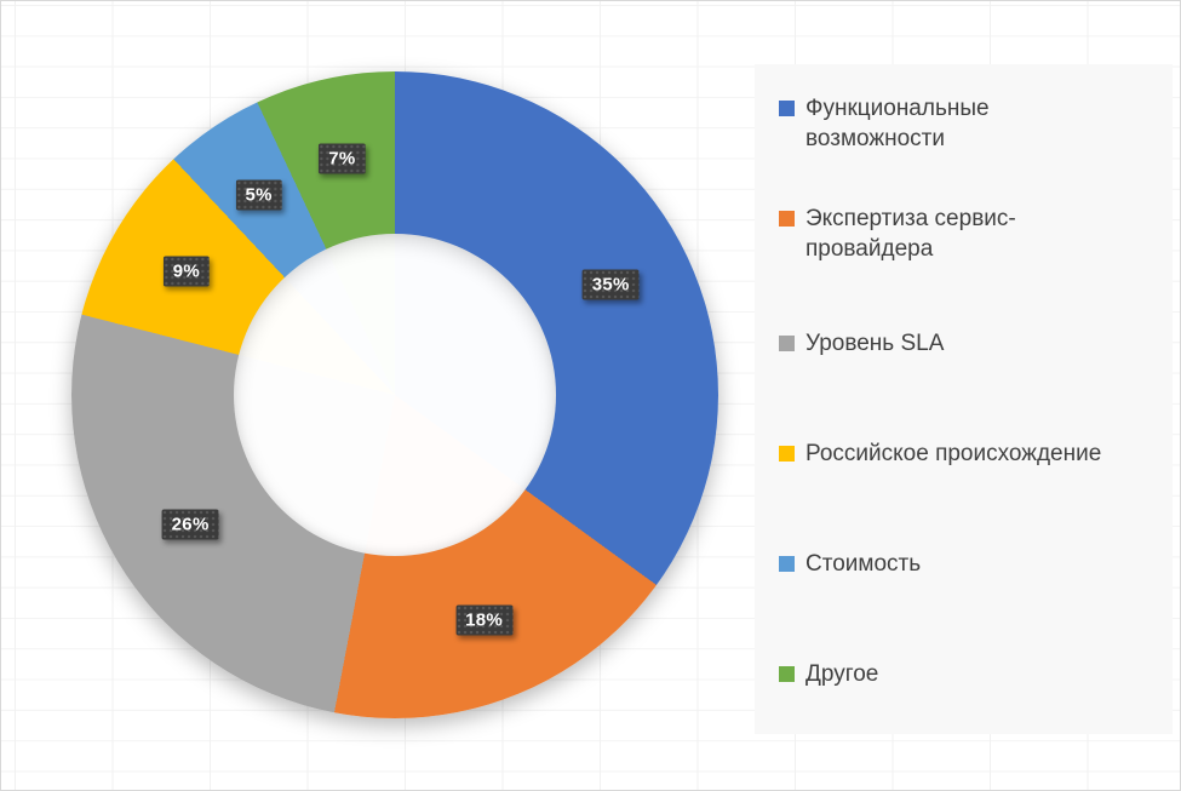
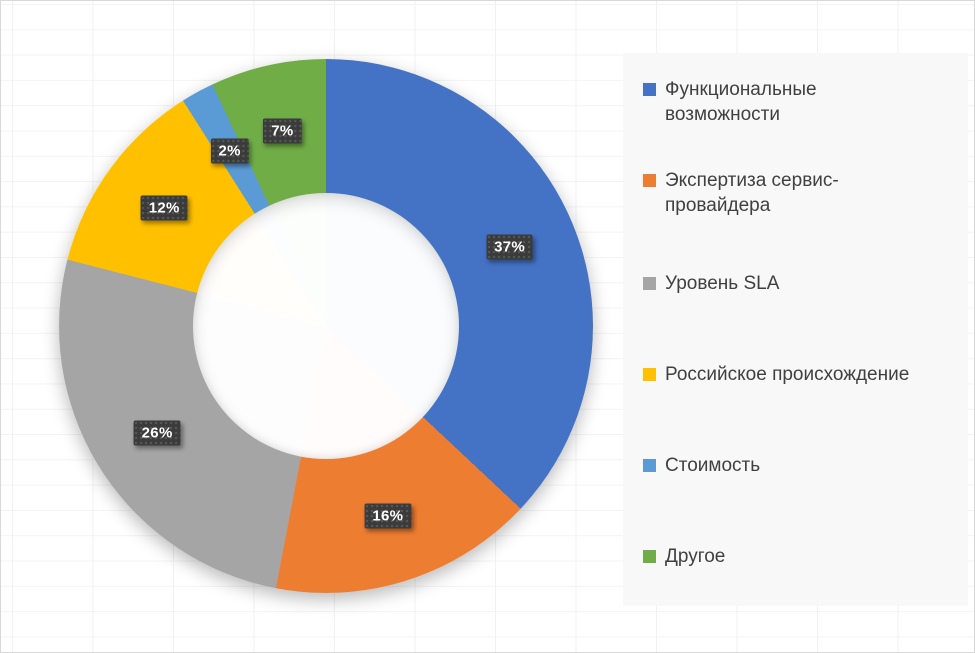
Функциональные возможности: 35% -> 37%
Экспертиза сервис-провайдера: 18% -> 16%
Российское происхождение: 9% -> 12%
Стоимость: 5% -> 2%
